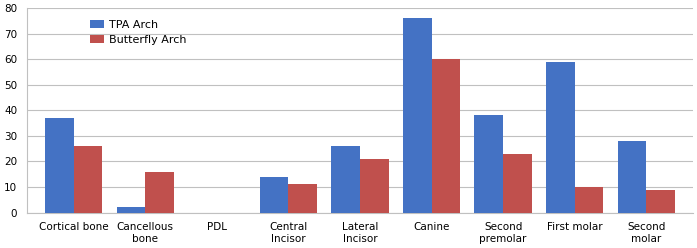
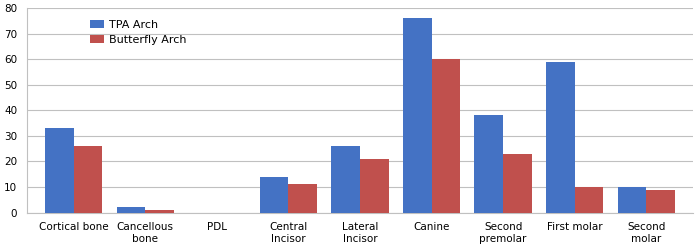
TPA Arch/Cortical bone: 37 -> 33
Butterfly Arch/Cancellous bone: 16 -> 1
TPA Arch/Second molar: 28 -> 10
